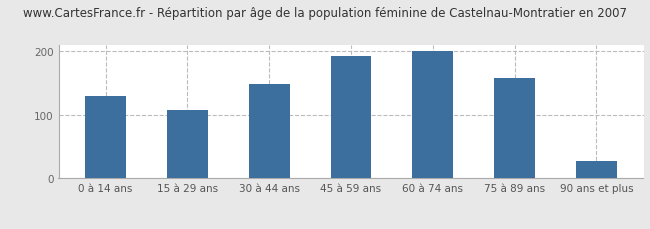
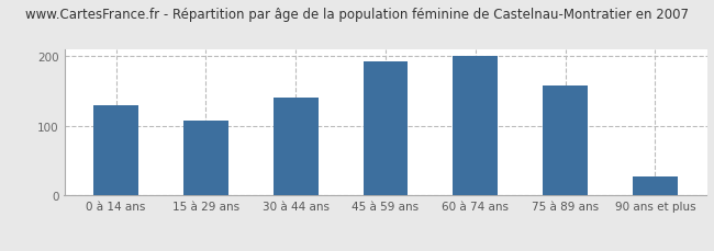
30 à 44 ans: 148 -> 140
